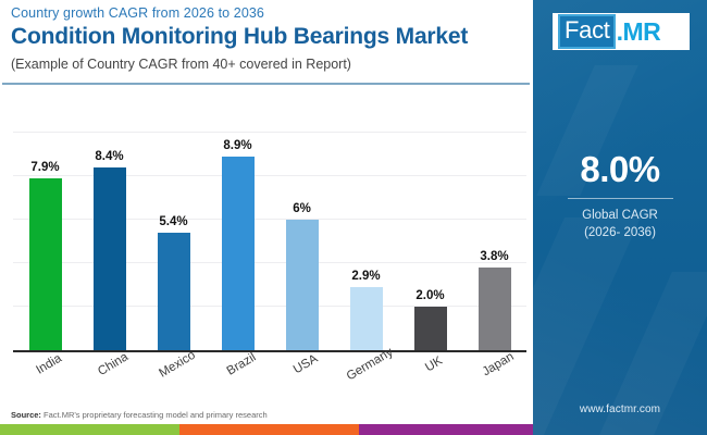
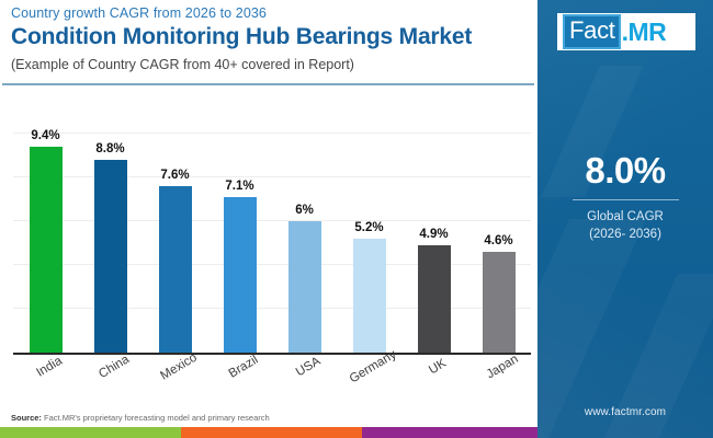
India: 7.9% -> 9.4%
China: 8.4% -> 8.8%
Mexico: 5.4% -> 7.6%
Brazil: 8.9% -> 7.1%
Germany: 2.9% -> 5.2%
UK: 2.0% -> 4.9%
Japan: 3.8% -> 4.6%
